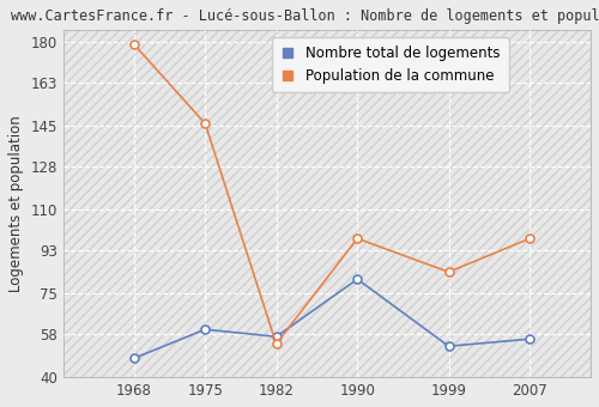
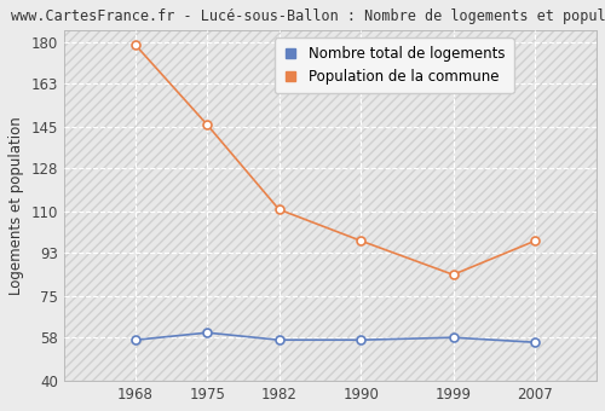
Nombre total de logements/1968: 48 -> 57
Population de la commune/1982: 54 -> 111
Nombre total de logements/1990: 81 -> 57
Nombre total de logements/1999: 53 -> 58
